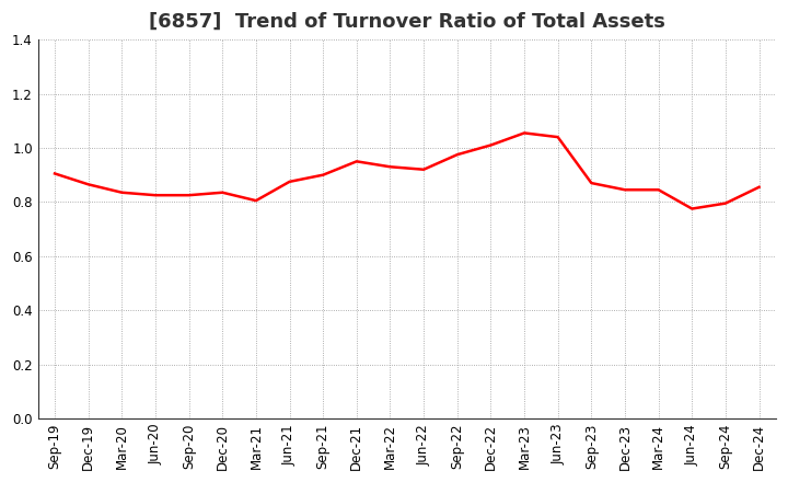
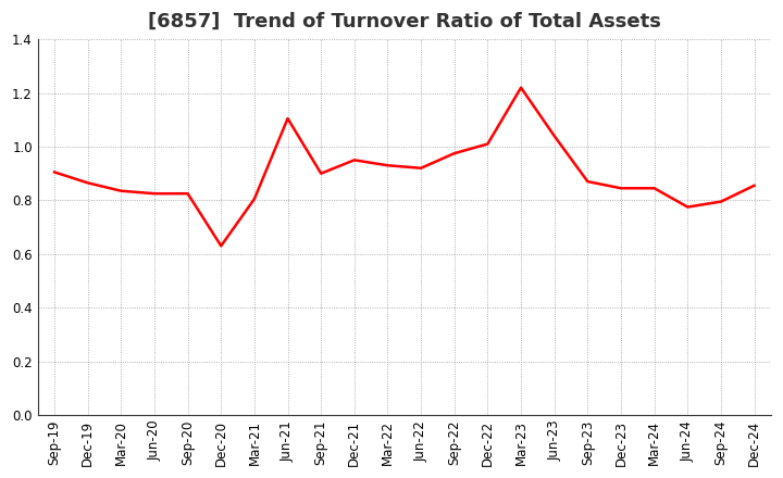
Dec-20: 0.835 -> 0.630
Jun-21: 0.875 -> 1.105
Mar-23: 1.055 -> 1.220
